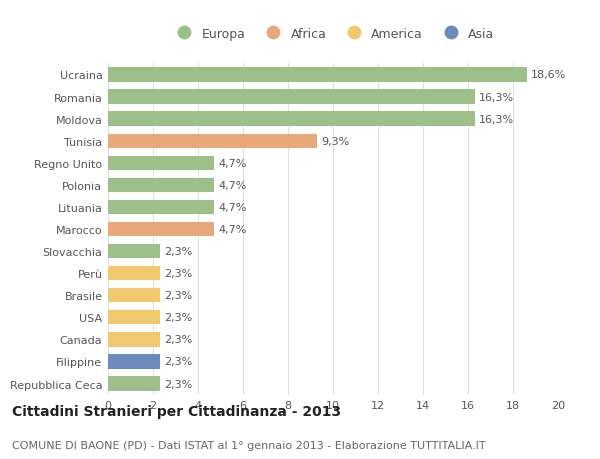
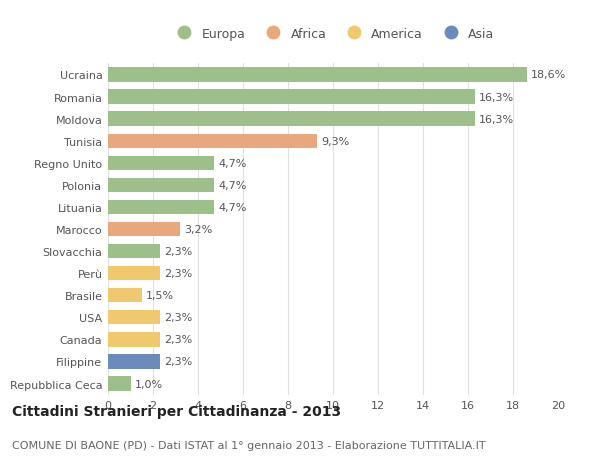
Marocco: 4,7% -> 3,2%
Brasile: 2,3% -> 1,5%
Repubblica Ceca: 2,3% -> 1,0%
